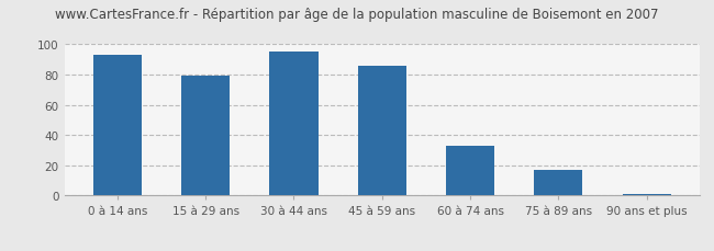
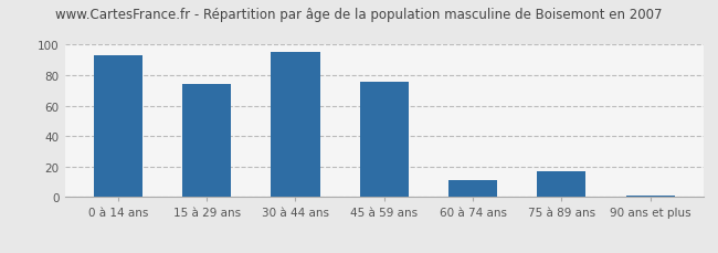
15 à 29 ans: 79 -> 74
45 à 59 ans: 86 -> 76
60 à 74 ans: 33 -> 11
